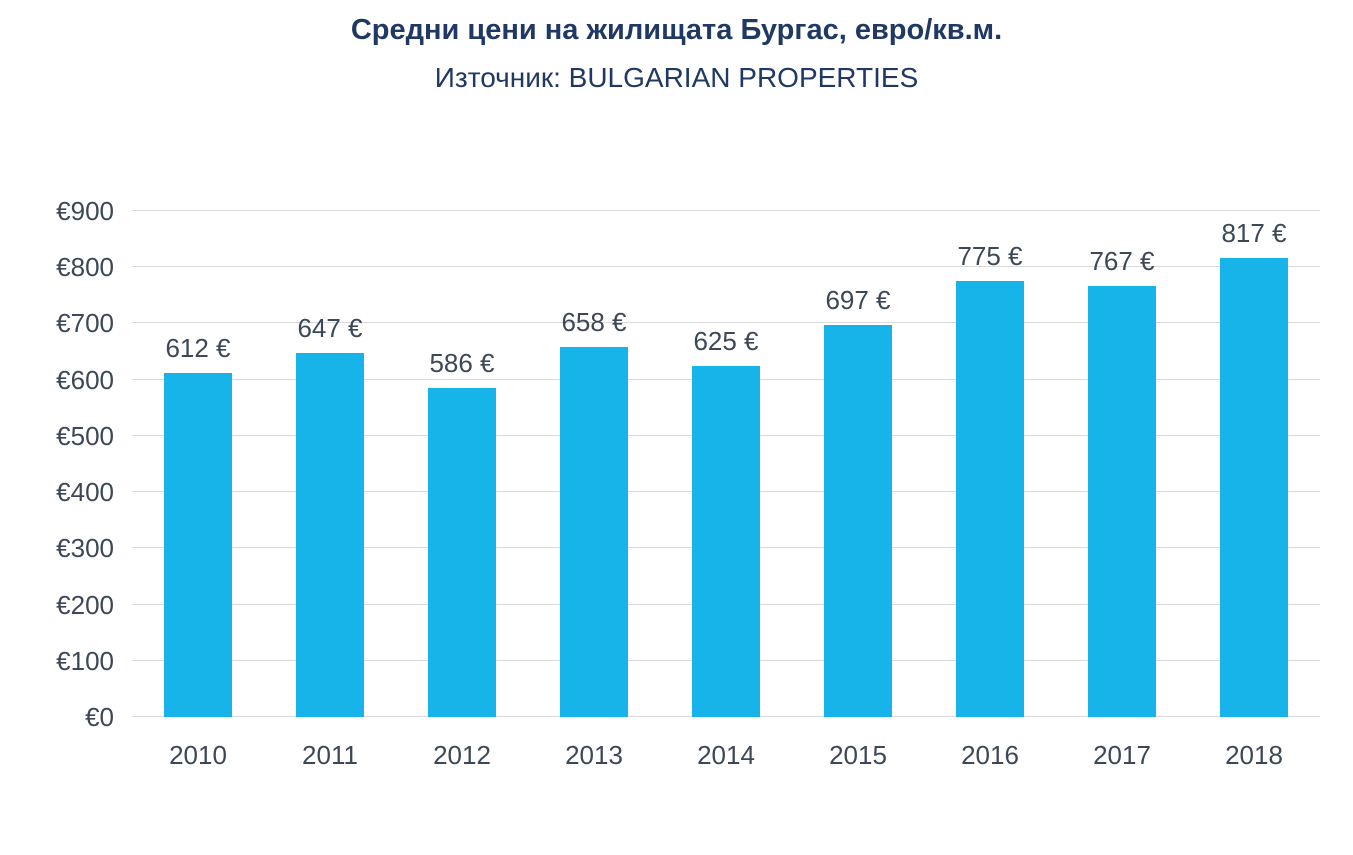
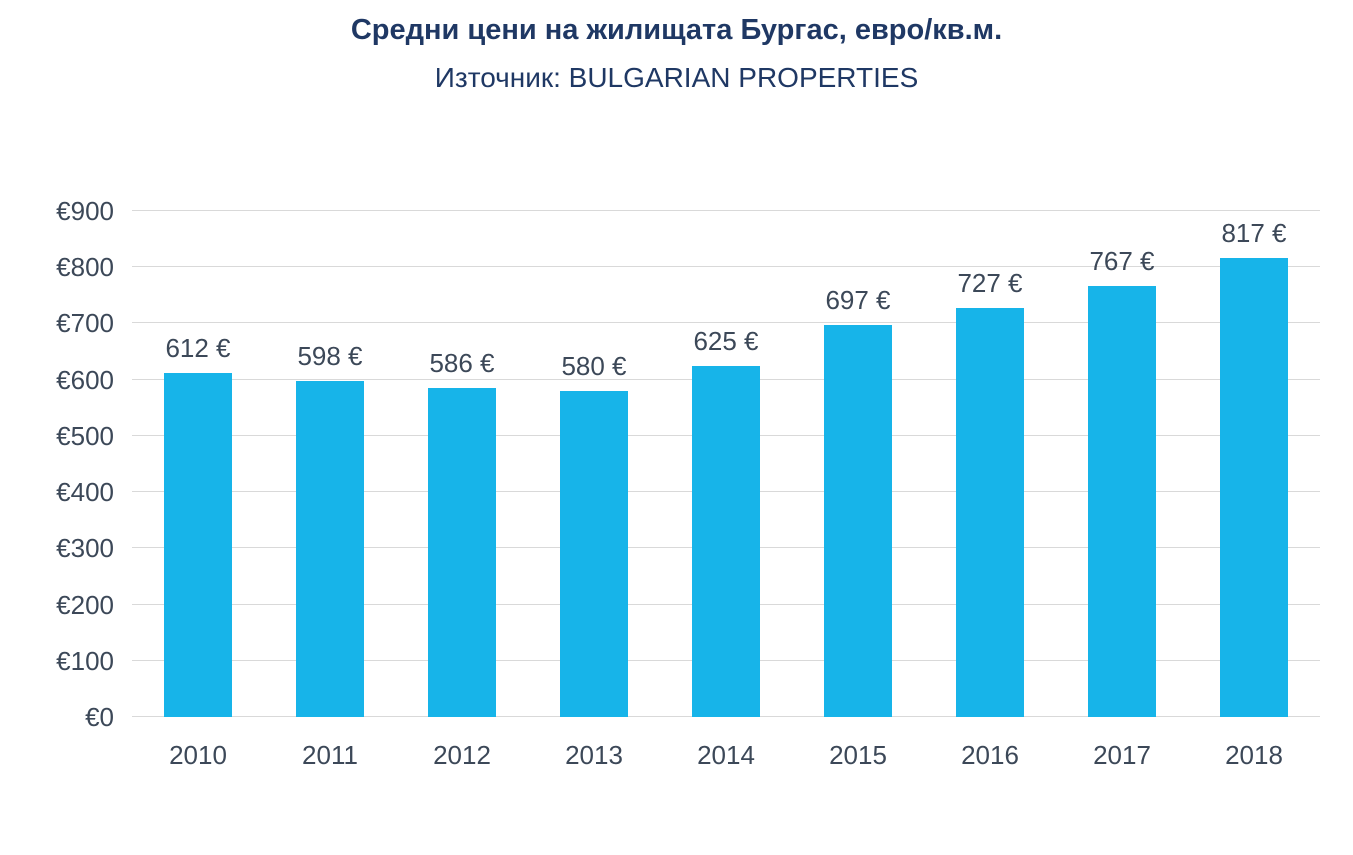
2011: 647 -> 598
2013: 658 -> 580
2016: 775 -> 727
